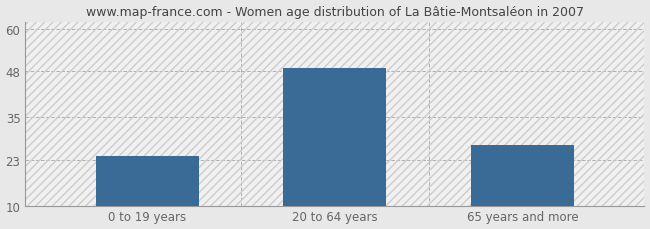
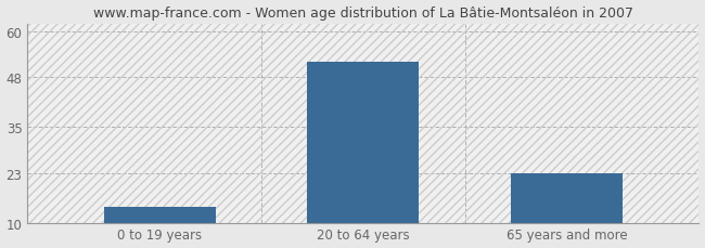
0 to 19 years: 24 -> 14
20 to 64 years: 49 -> 52
65 years and more: 27 -> 23
